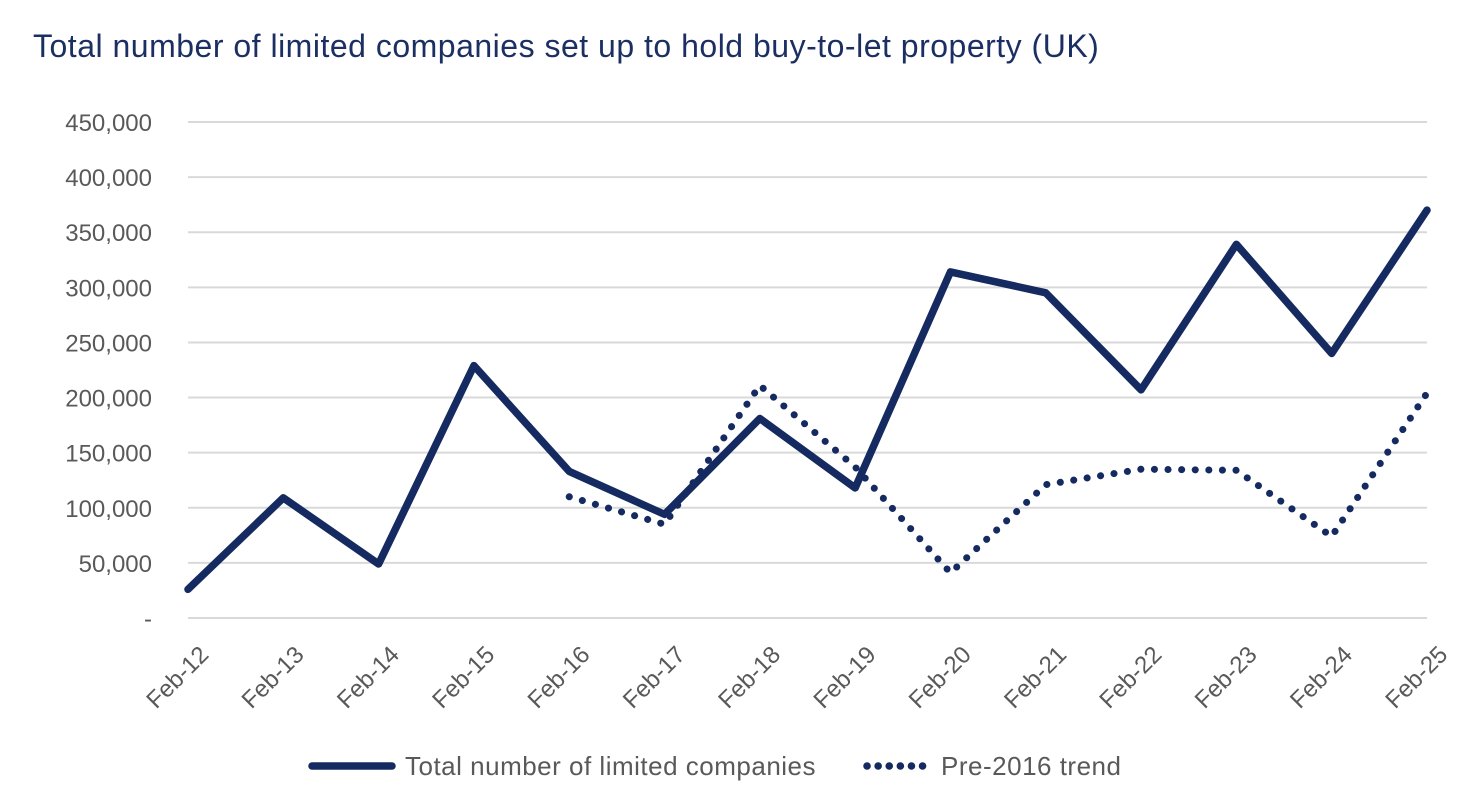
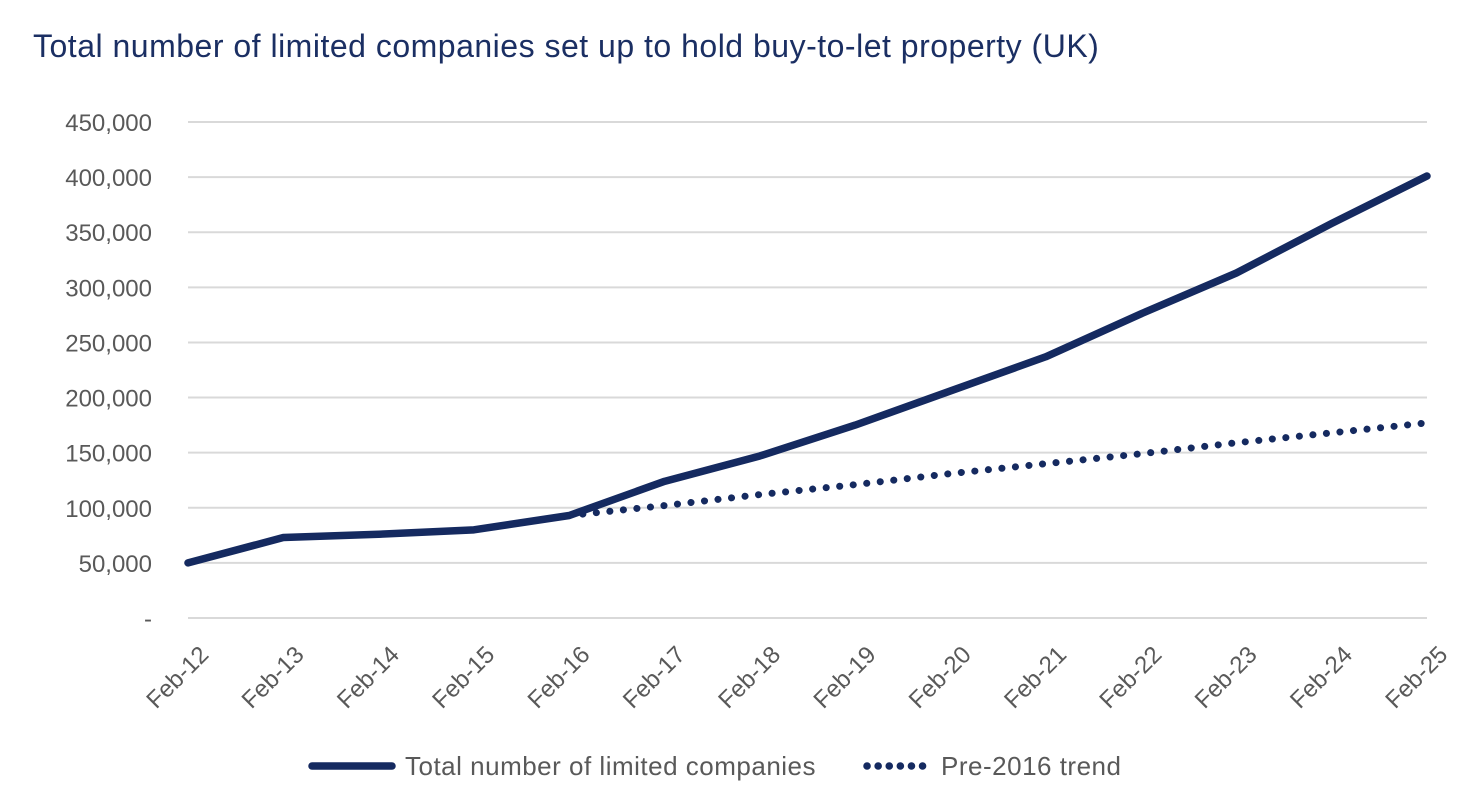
Total number of limited companies/Feb-12: 26000 -> 50000
Total number of limited companies/Feb-13: 109000 -> 73000
Total number of limited companies/Feb-14: 49000 -> 76000
Total number of limited companies/Feb-15: 229000 -> 80000
Total number of limited companies/Feb-16: 133000 -> 93000
Pre-2016 trend/Feb-16: 110000 -> 93000
Total number of limited companies/Feb-17: 94000 -> 124000
Pre-2016 trend/Feb-17: 85000 -> 102000
Total number of limited companies/Feb-18: 181000 -> 147000
Pre-2016 trend/Feb-18: 211000 -> 112000
Total number of limited companies/Feb-19: 118000 -> 175000
Pre-2016 trend/Feb-19: 137000 -> 121000
Total number of limited companies/Feb-20: 314000 -> 206000
Pre-2016 trend/Feb-20: 41000 -> 131000
Total number of limited companies/Feb-21: 295000 -> 237000
Pre-2016 trend/Feb-21: 121000 -> 140000
Total number of limited companies/Feb-22: 207000 -> 276000
Pre-2016 trend/Feb-22: 135000 -> 149000
Total number of limited companies/Feb-23: 339000 -> 313000
Pre-2016 trend/Feb-23: 134000 -> 159000
Total number of limited companies/Feb-24: 240000 -> 358000
Pre-2016 trend/Feb-24: 74000 -> 168000
Total number of limited companies/Feb-25: 370000 -> 401000
Pre-2016 trend/Feb-25: 204000 -> 177000
